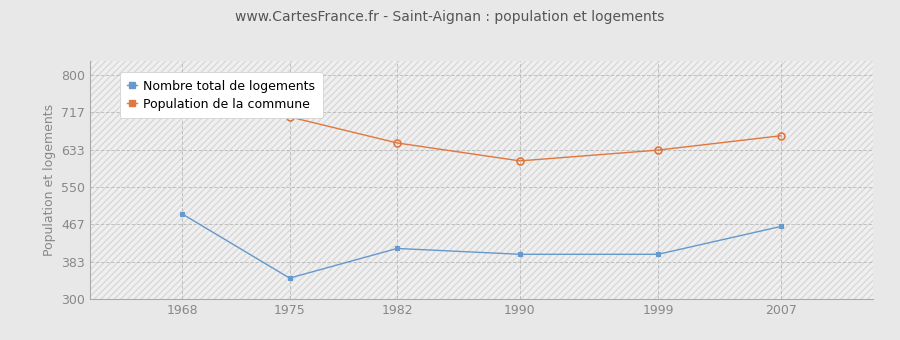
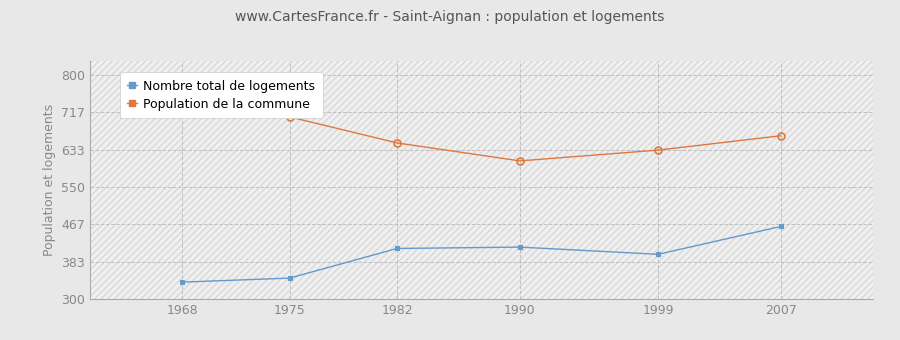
Nombre total de logements/1968: 490 -> 338
Nombre total de logements/1990: 400 -> 416
